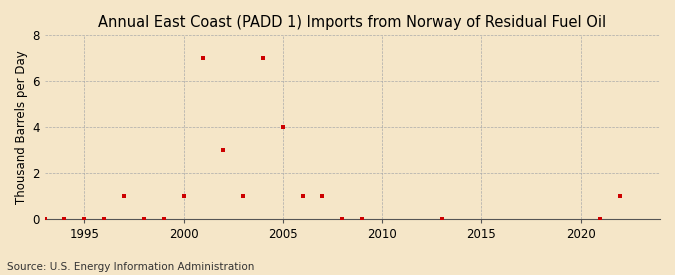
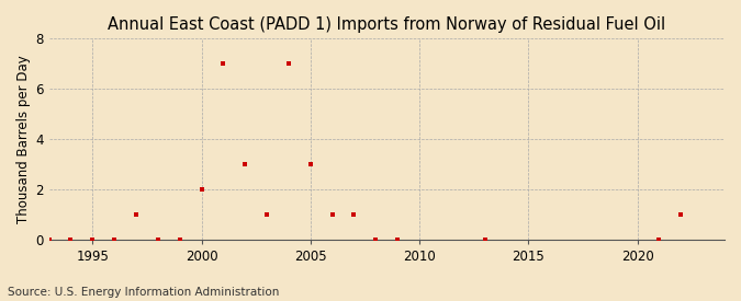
2000: 1 -> 2
2005: 4 -> 3
